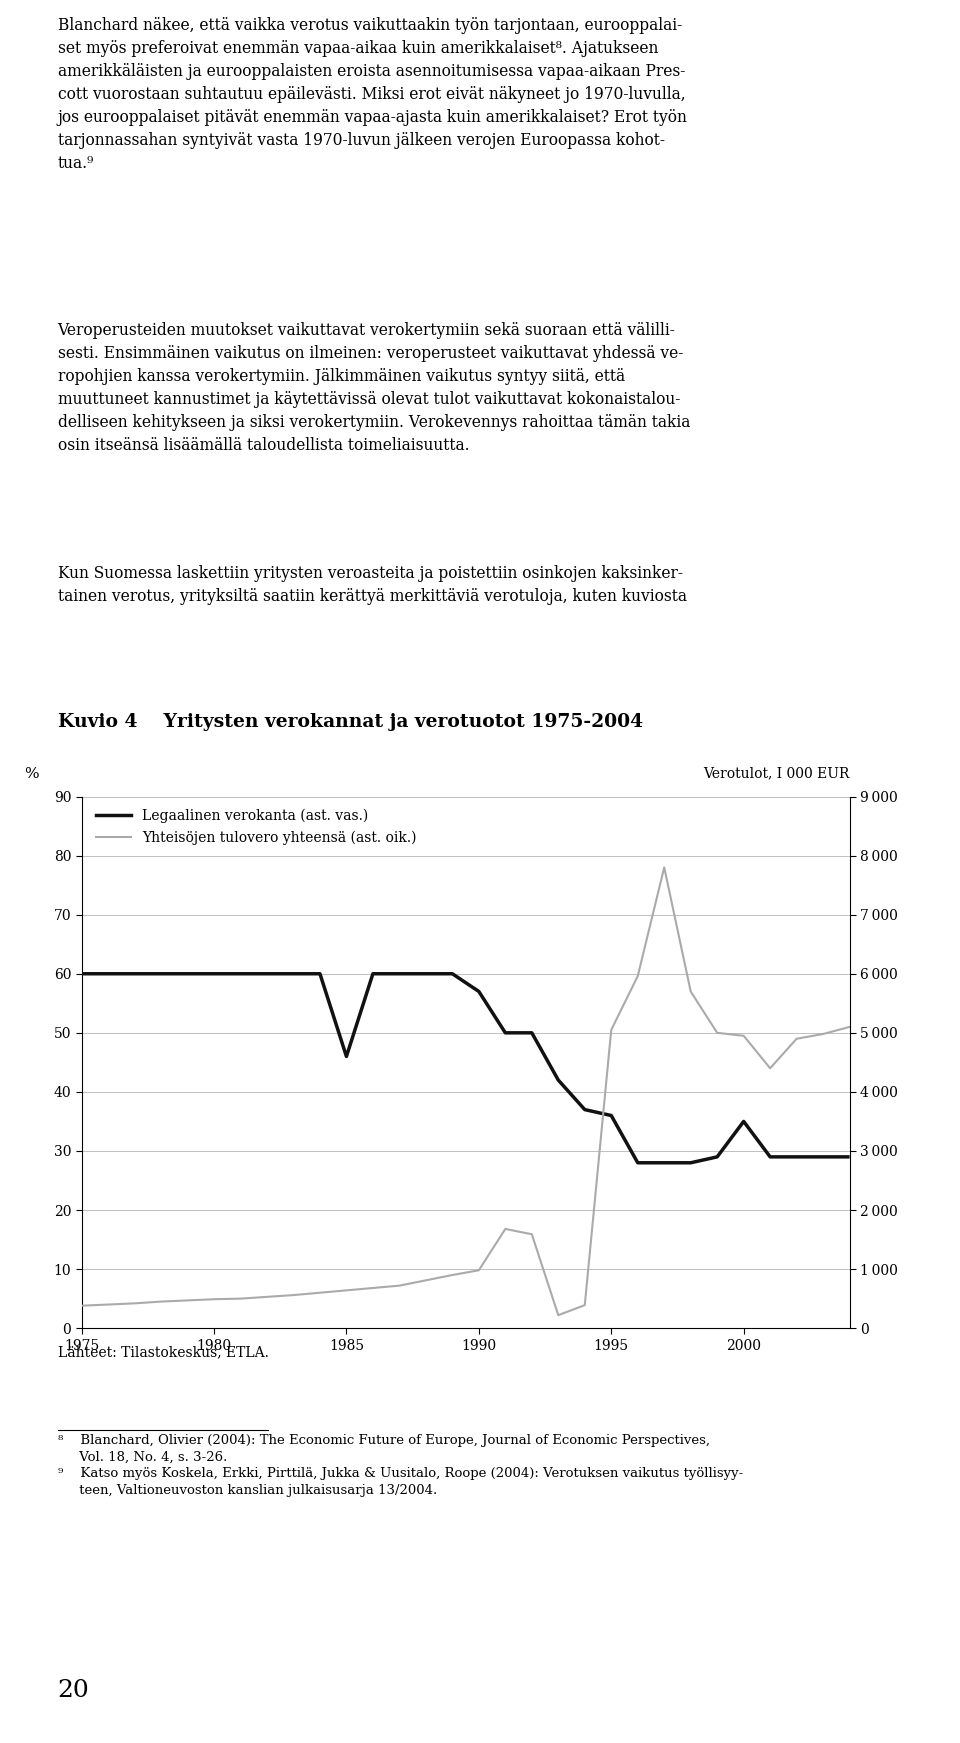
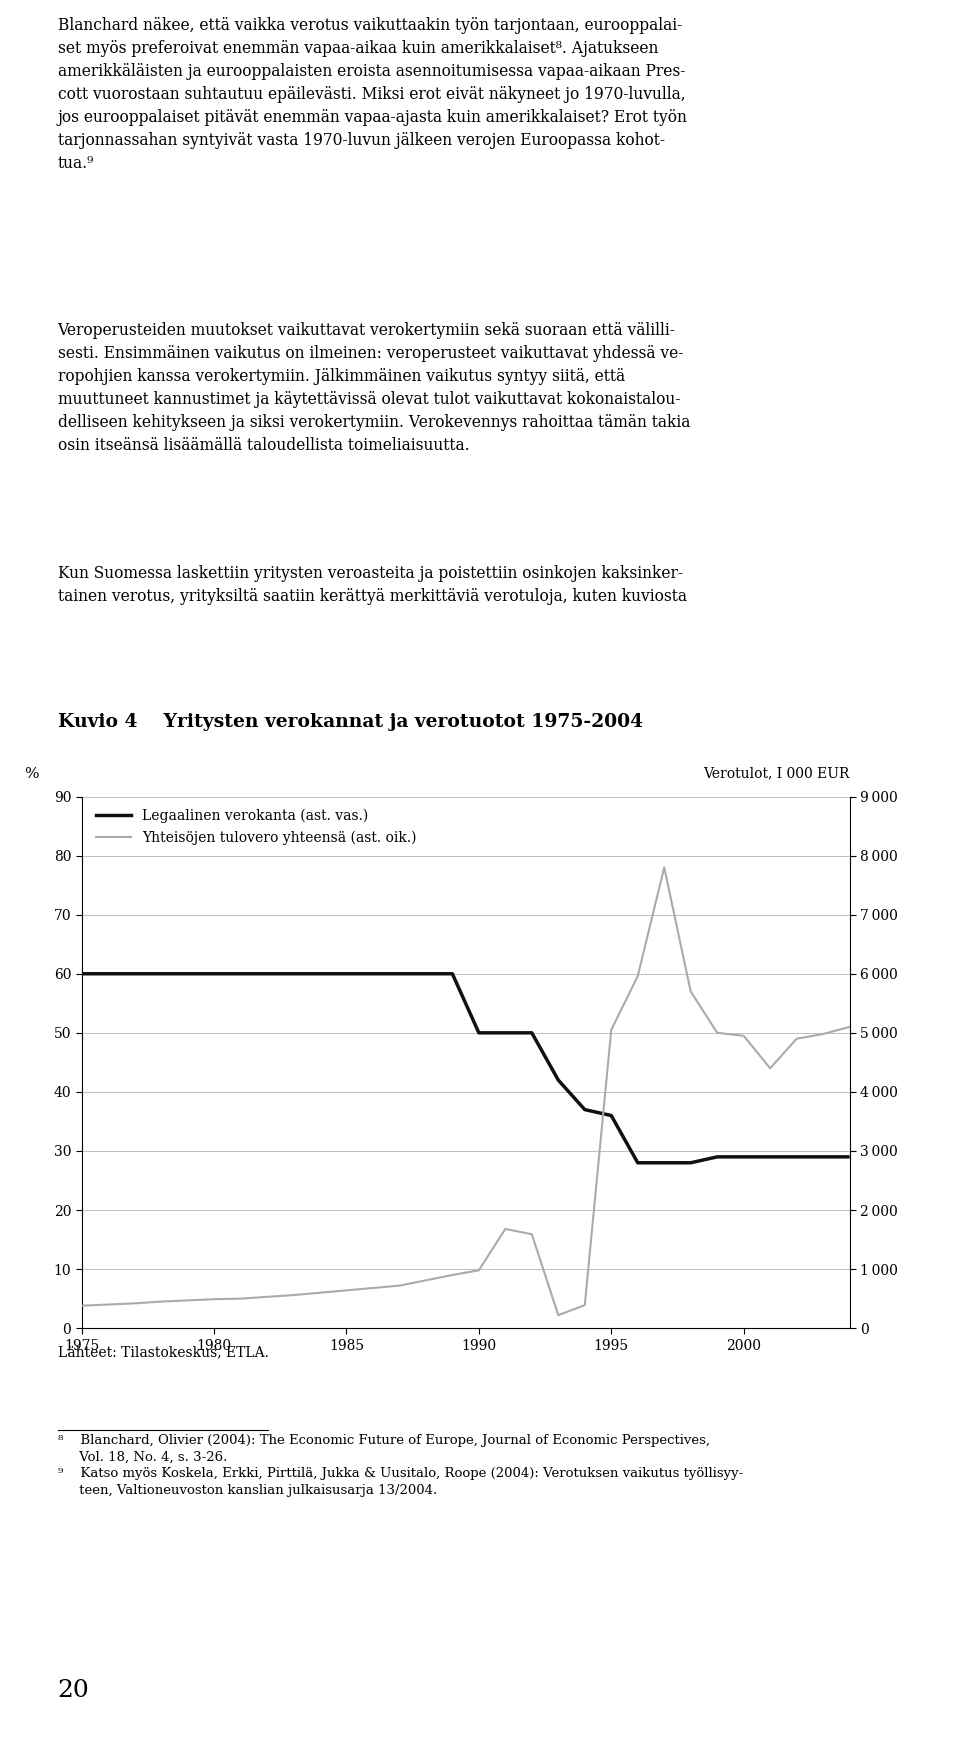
Legaalinen verokanta (ast. vas.)/1985: 46 -> 60
Legaalinen verokanta (ast. vas.)/1990: 57 -> 50
Legaalinen verokanta (ast. vas.)/2000: 35 -> 29
